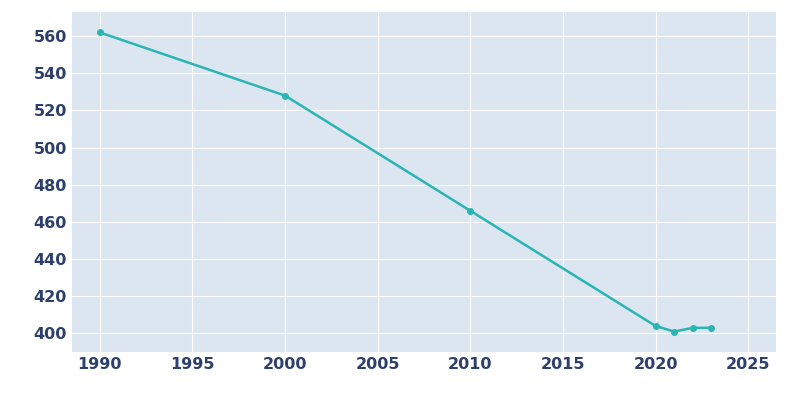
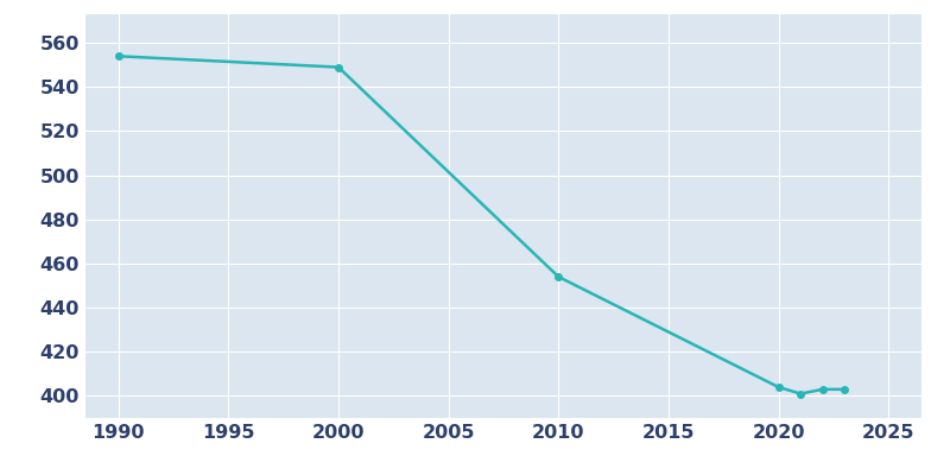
1990: 562 -> 554
2000: 528 -> 549
2010: 466 -> 454
